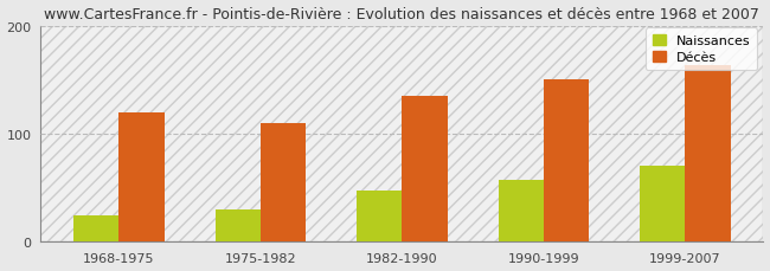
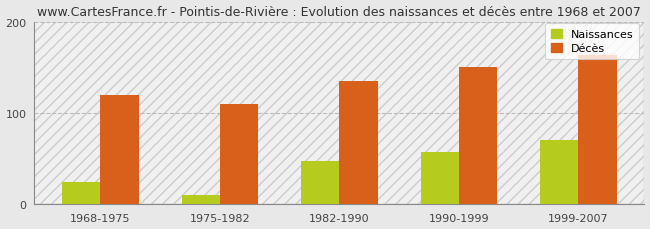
Naissances/1975-1982: 30 -> 10
